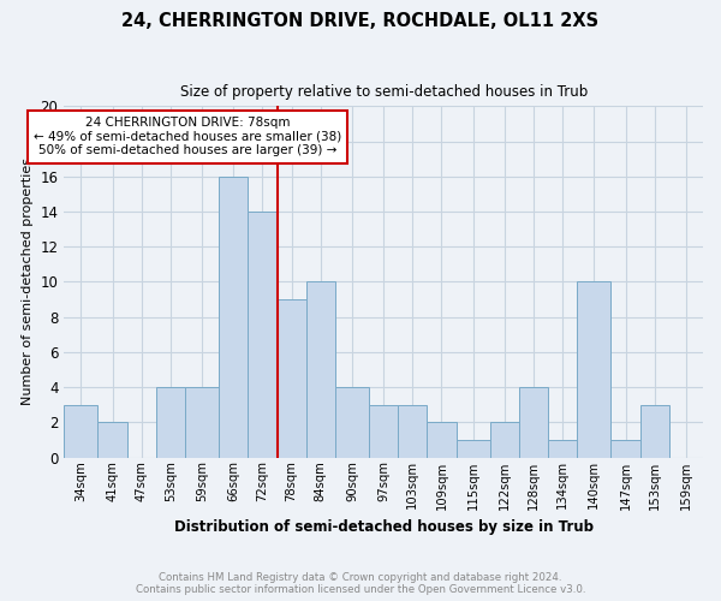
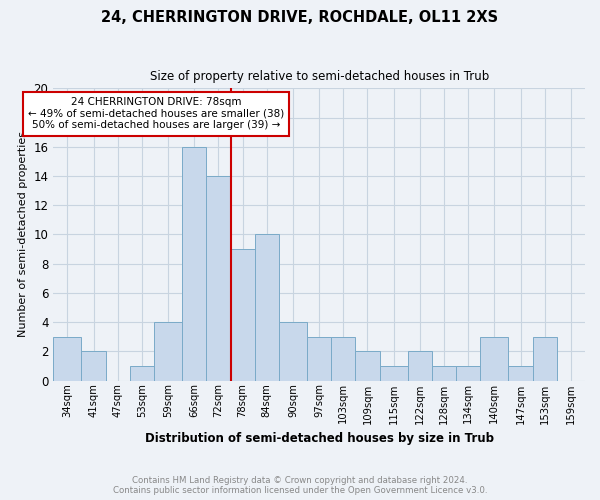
53sqm: 4 -> 1
128sqm: 4 -> 1
140sqm: 10 -> 3
